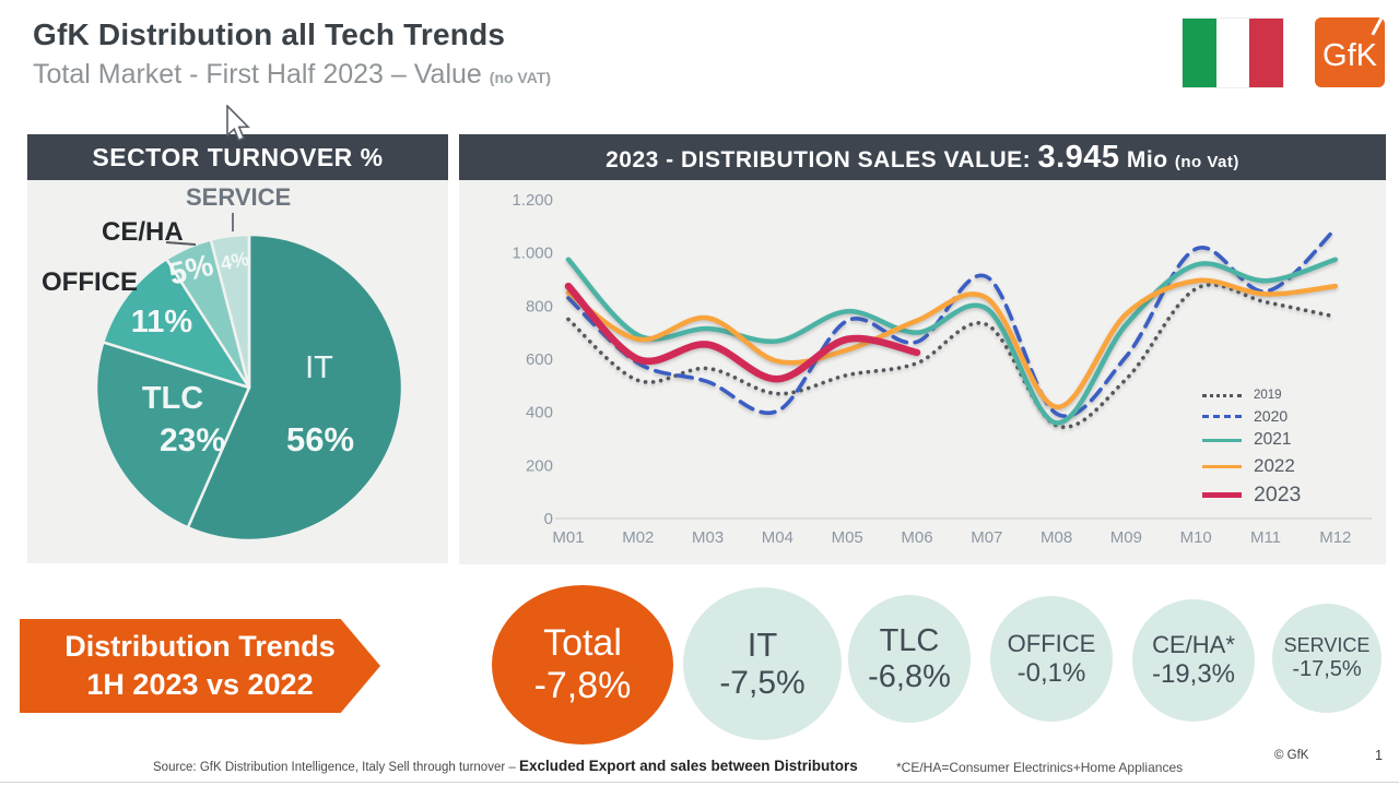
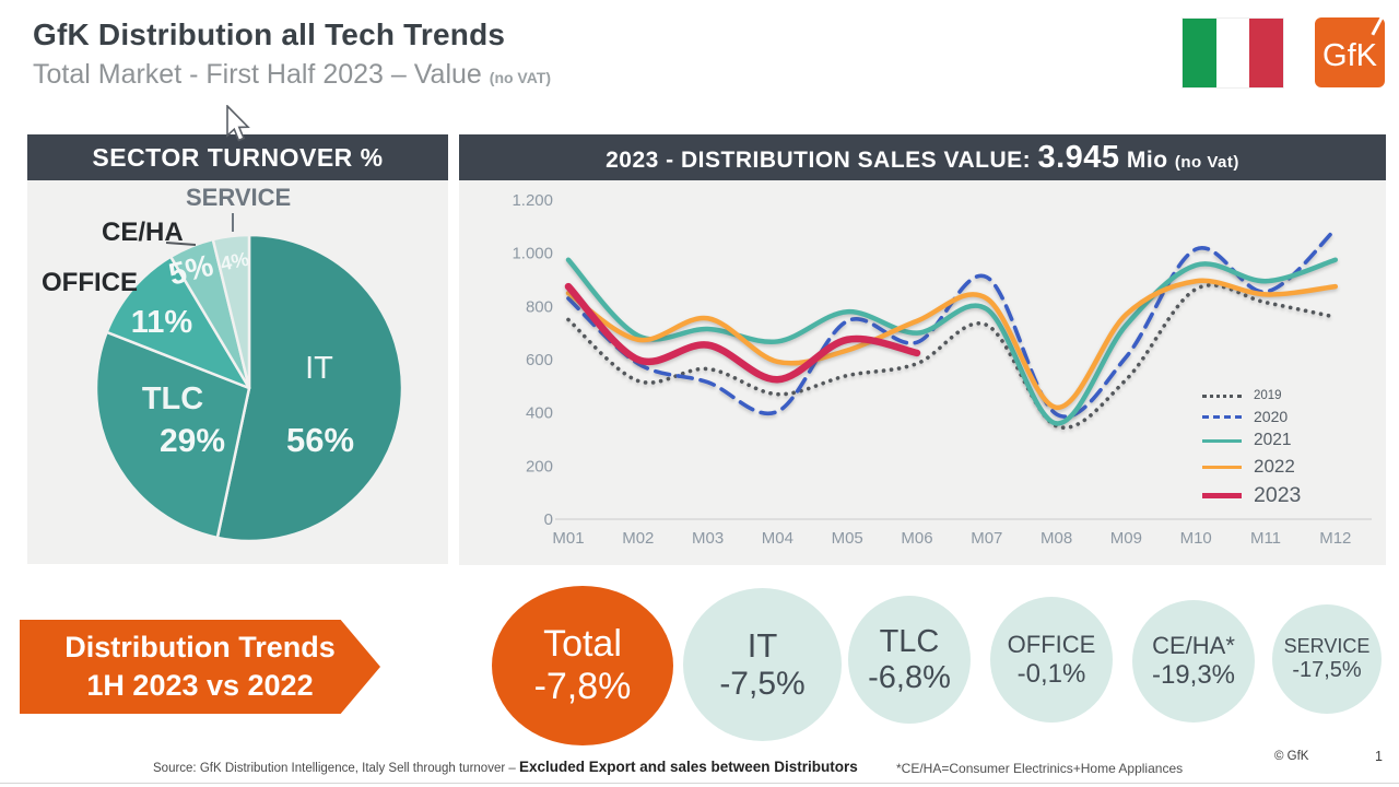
SECTOR TURNOVER %/TLC: 23% -> 29%
